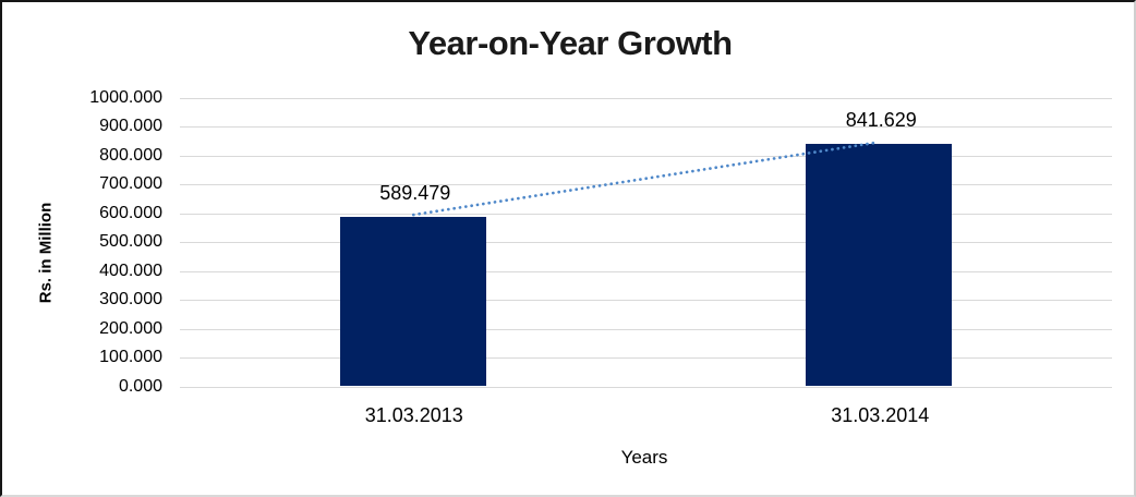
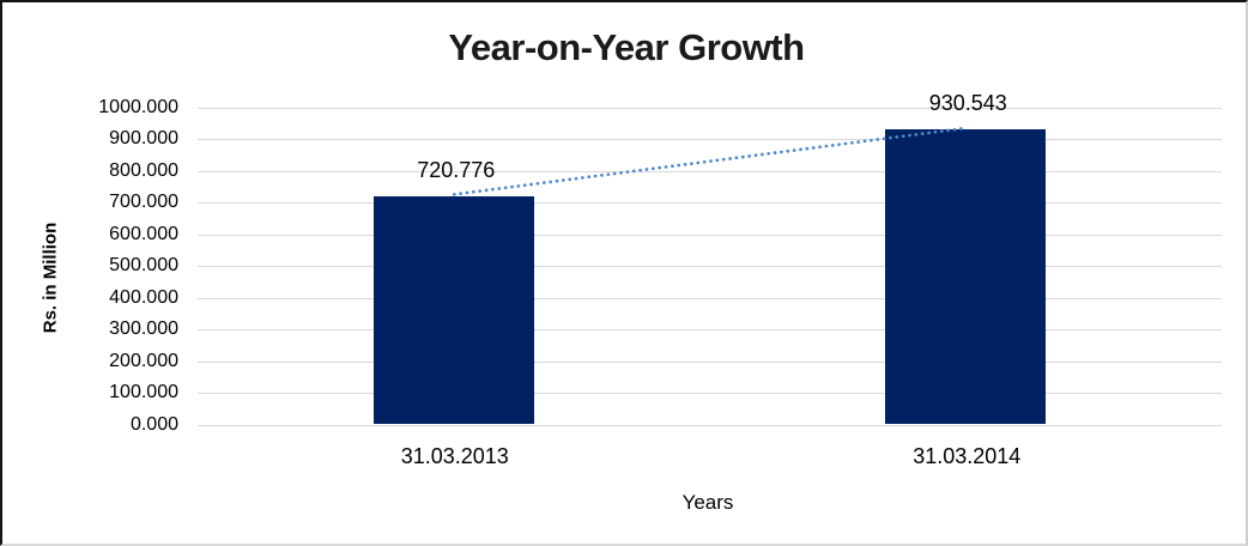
31.03.2013: 589.479 -> 720.776
31.03.2014: 841.629 -> 930.543
